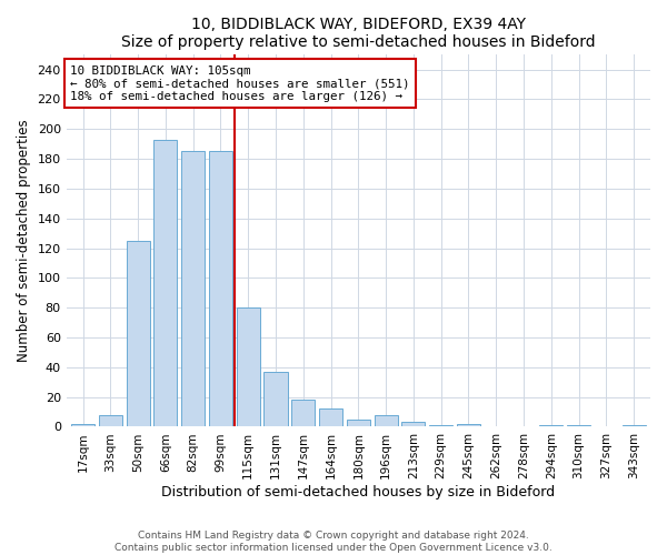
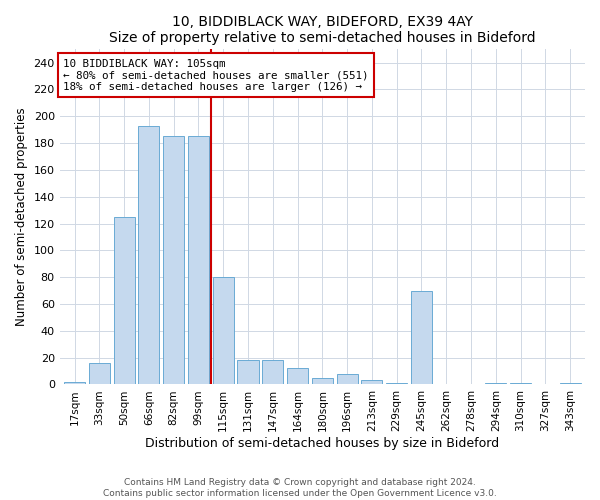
33sqm: 8 -> 16
131sqm: 37 -> 18
245sqm: 2 -> 70
